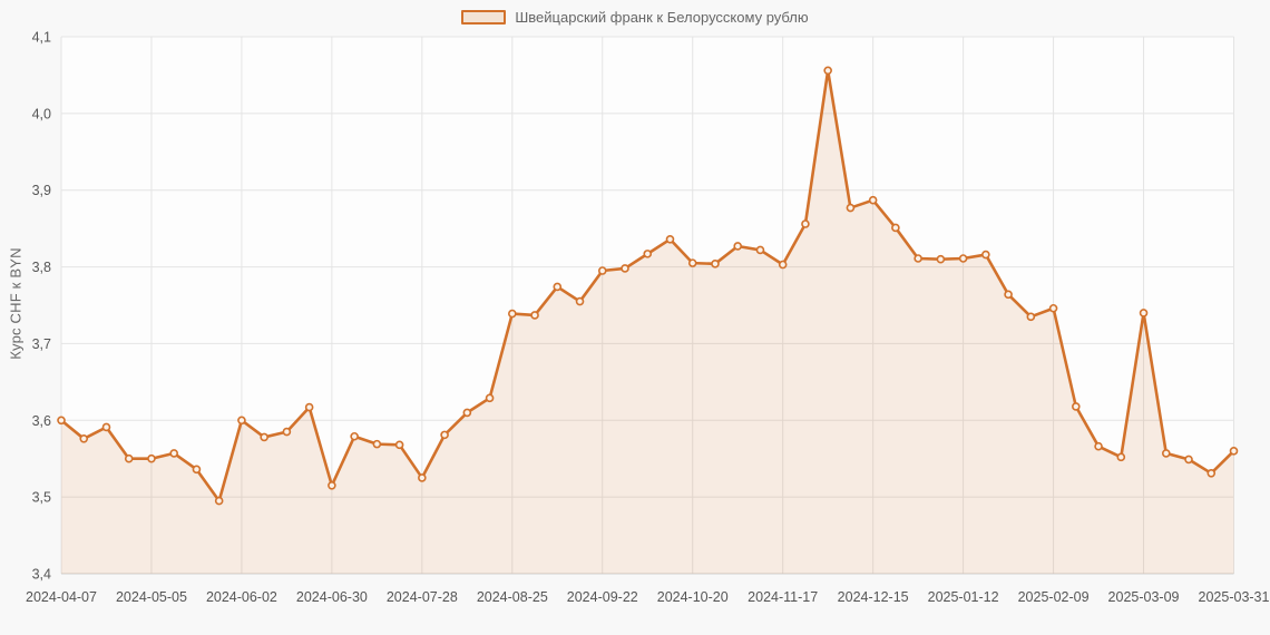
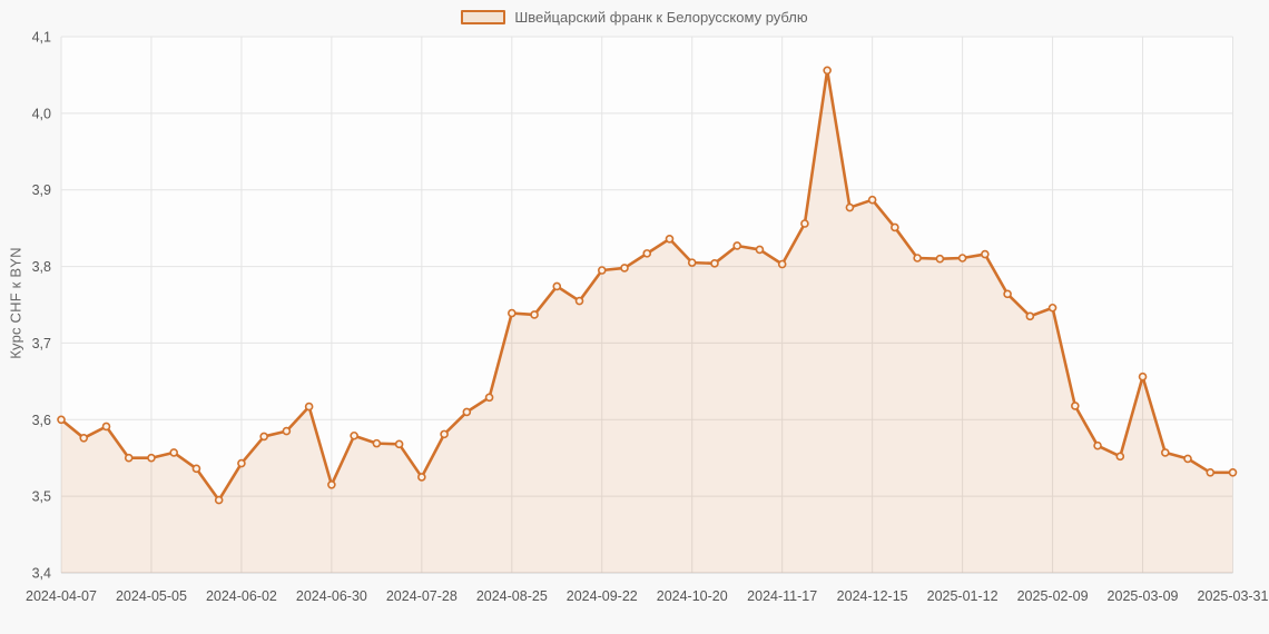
2024-06-02: 3,60 -> 3,54
2025-03-09: 3,74 -> 3,66
2025-03-31: 3,56 -> 3,53
